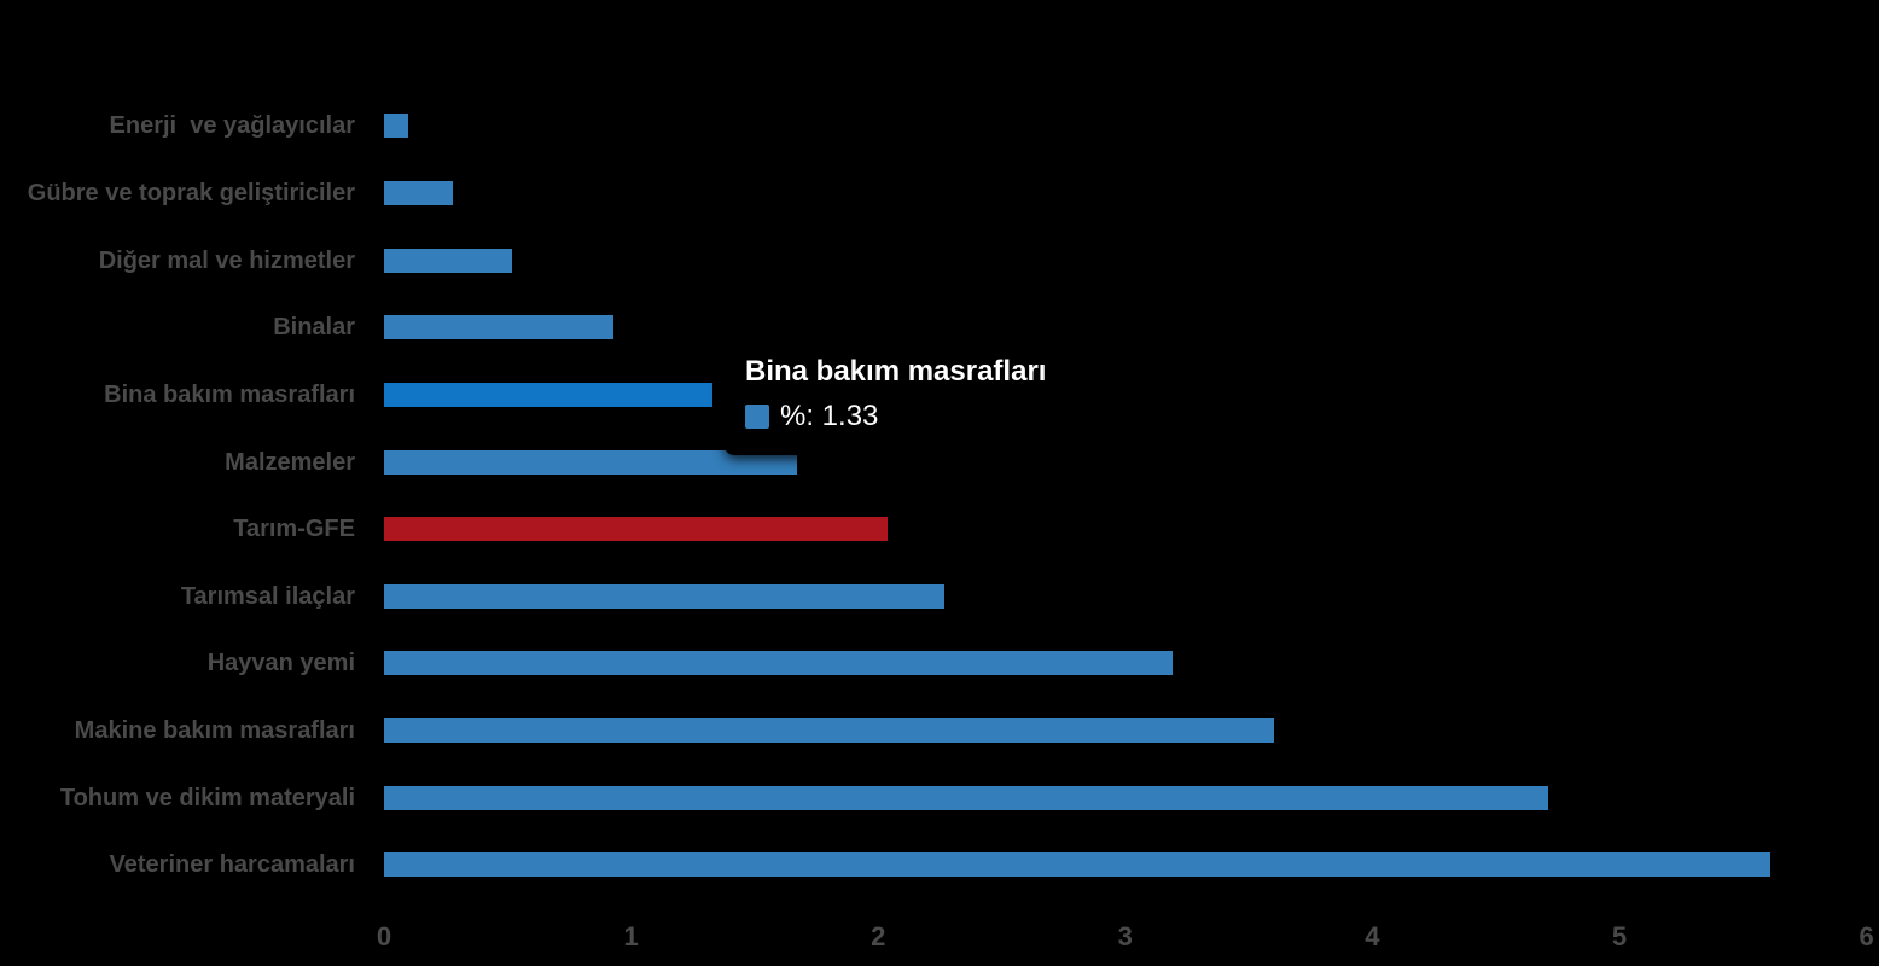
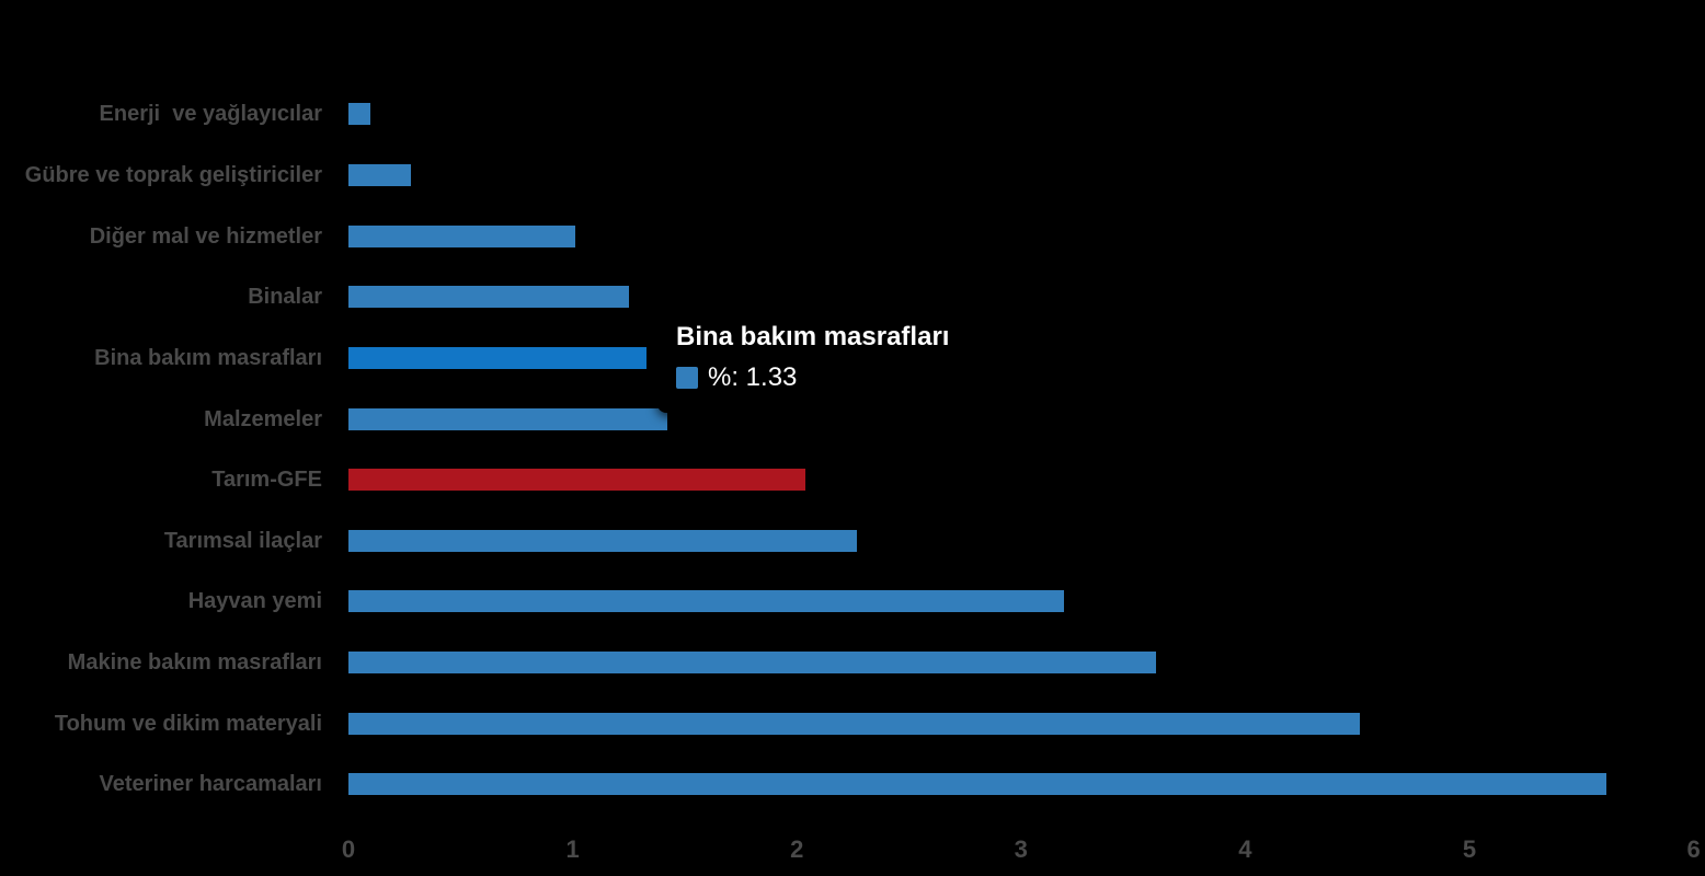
Diğer mal ve hizmetler: 0.52 -> 1.01
Binalar: 0.93 -> 1.25
Malzemeler: 1.67 -> 1.42
Tohum ve dikim materyali: 4.71 -> 4.51
